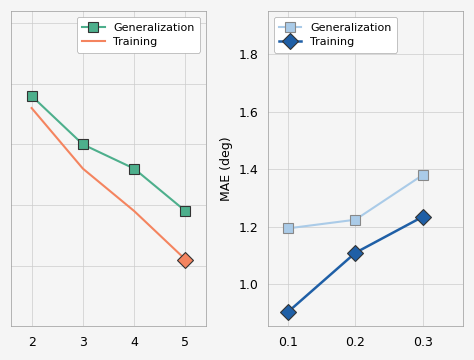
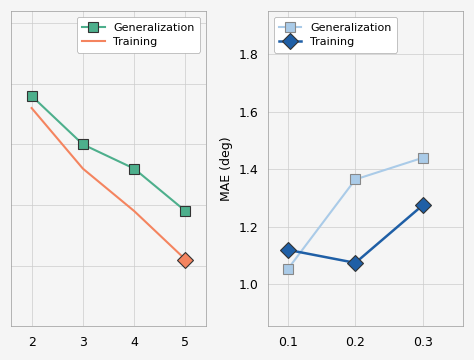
Generalization/0.1: 1.195 -> 1.055
Training/0.1: 0.905 -> 1.120
Generalization/0.2: 1.225 -> 1.365
Training/0.2: 1.110 -> 1.075
Generalization/0.3: 1.380 -> 1.440
Training/0.3: 1.235 -> 1.275
